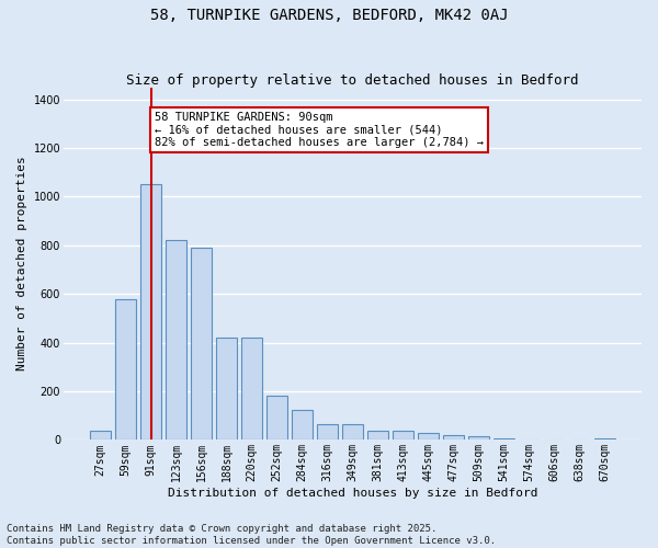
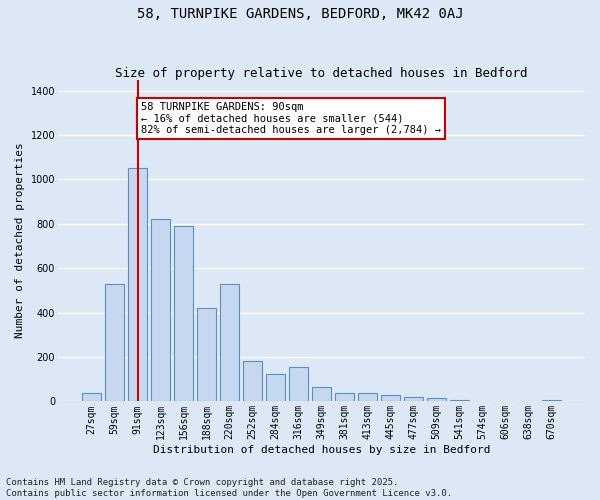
59sqm: 580 -> 530
220sqm: 420 -> 530
316sqm: 65 -> 155
